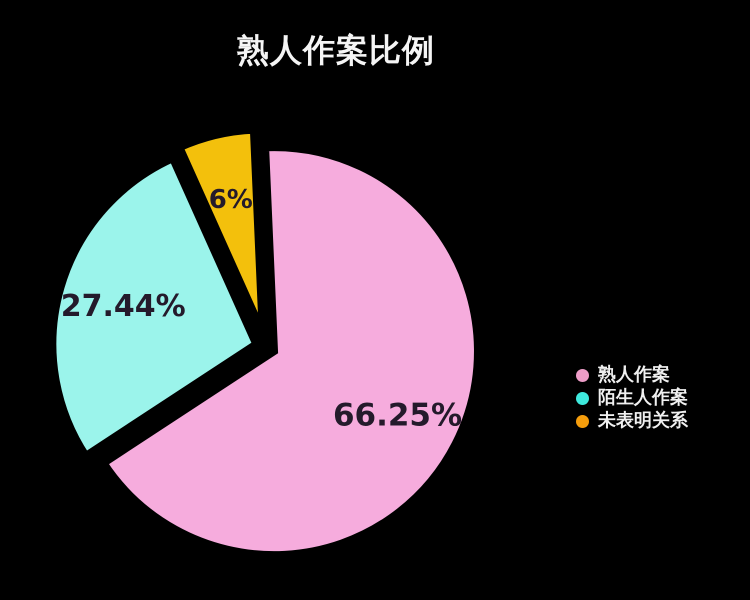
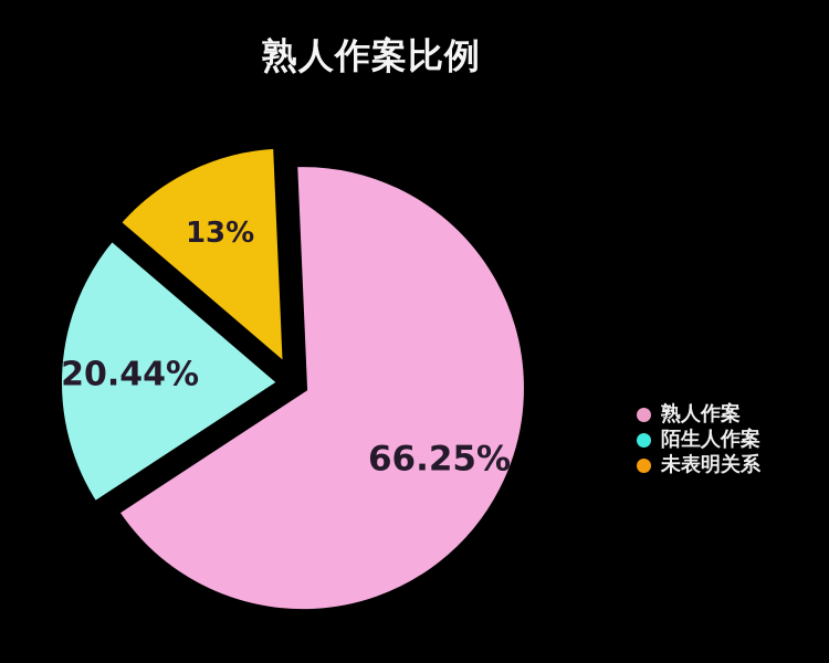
陌生人作案: 27.44% -> 20.44%
未表明关系: 6% -> 13%
